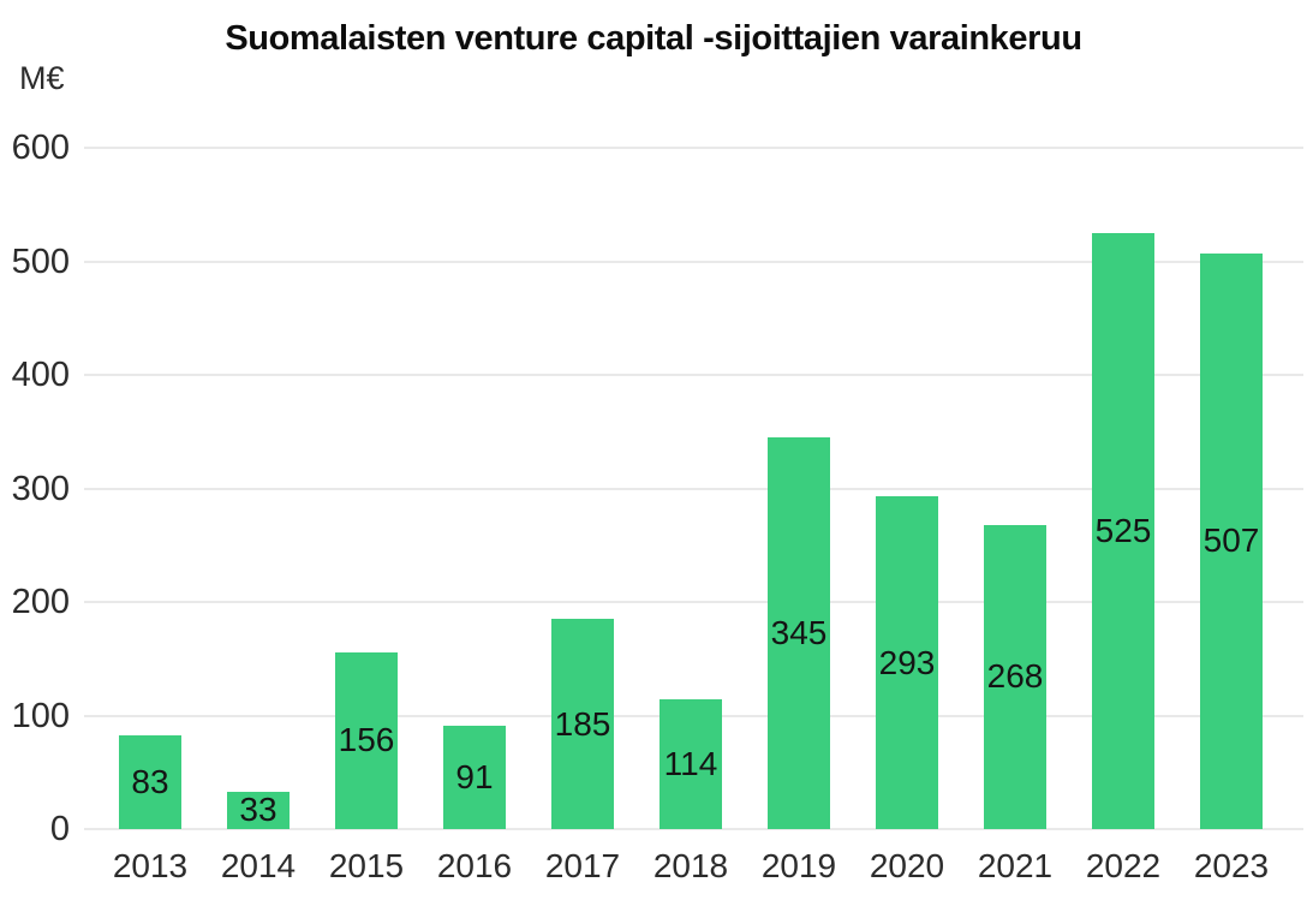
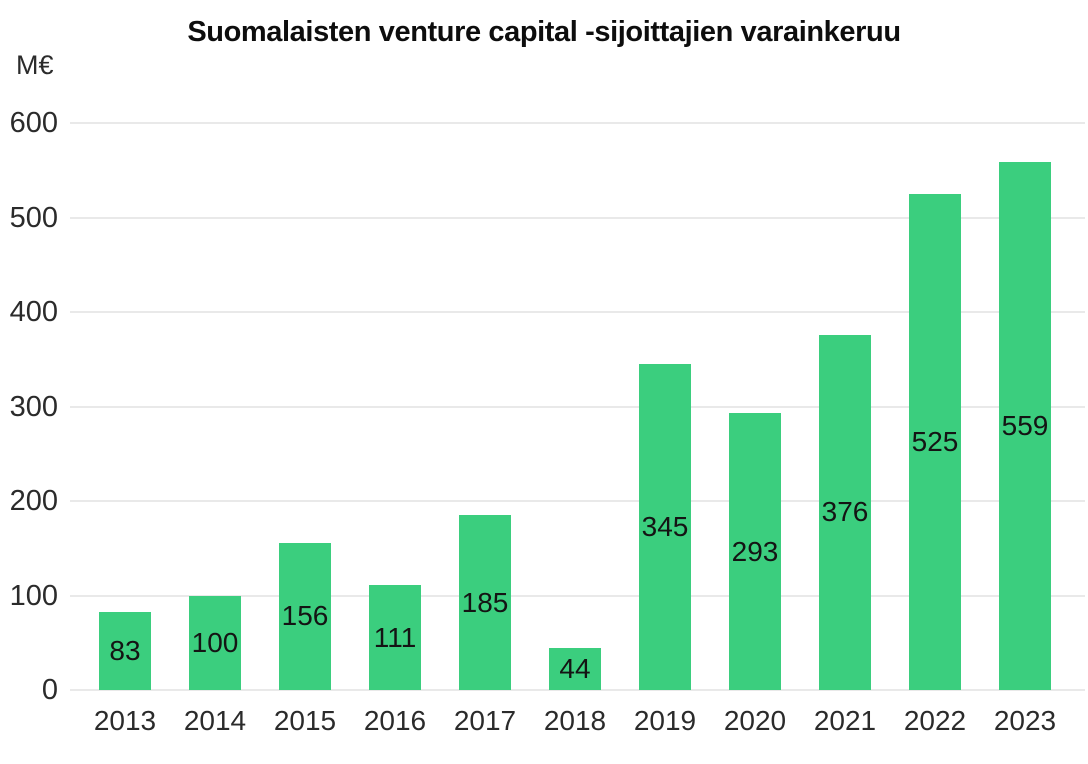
2014: 33 -> 100
2016: 91 -> 111
2018: 114 -> 44
2021: 268 -> 376
2023: 507 -> 559
